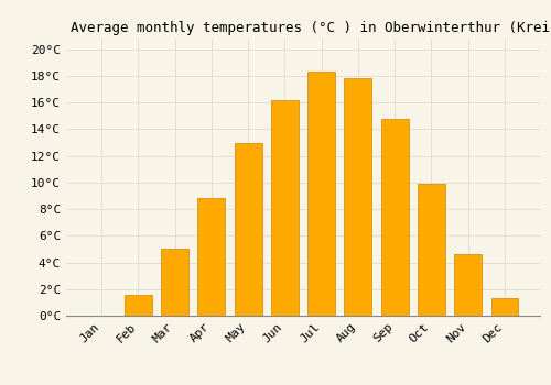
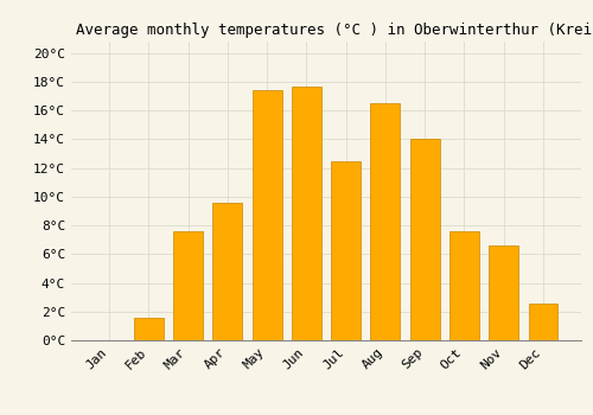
Mar: 5.0°C -> 7.6°C
Apr: 8.8°C -> 9.6°C
May: 13.0°C -> 17.4°C
Jun: 16.2°C -> 17.7°C
Jul: 18.3°C -> 12.5°C
Aug: 17.8°C -> 16.5°C
Sep: 14.8°C -> 14.0°C
Oct: 9.9°C -> 7.6°C
Nov: 4.6°C -> 6.6°C
Dec: 1.3°C -> 2.6°C
